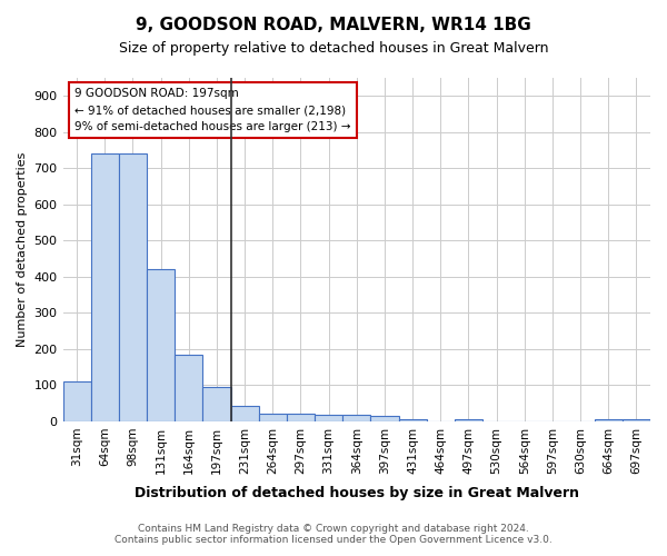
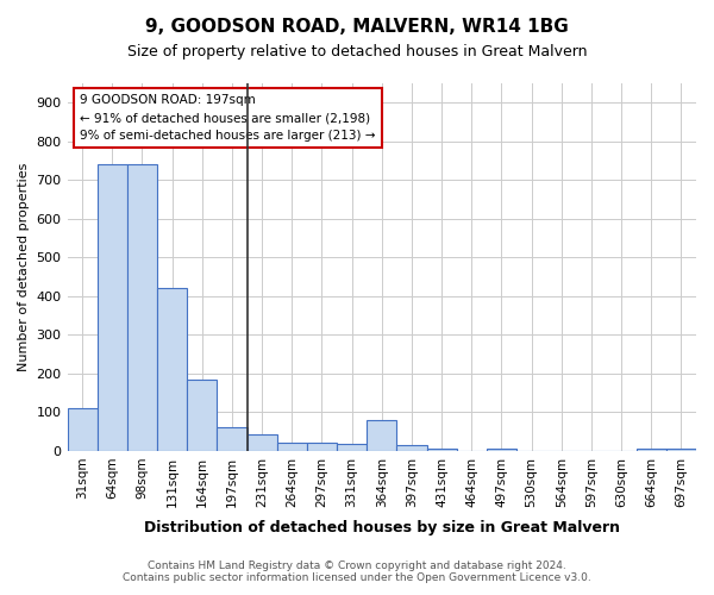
197sqm: 95 -> 60
364sqm: 17 -> 80
